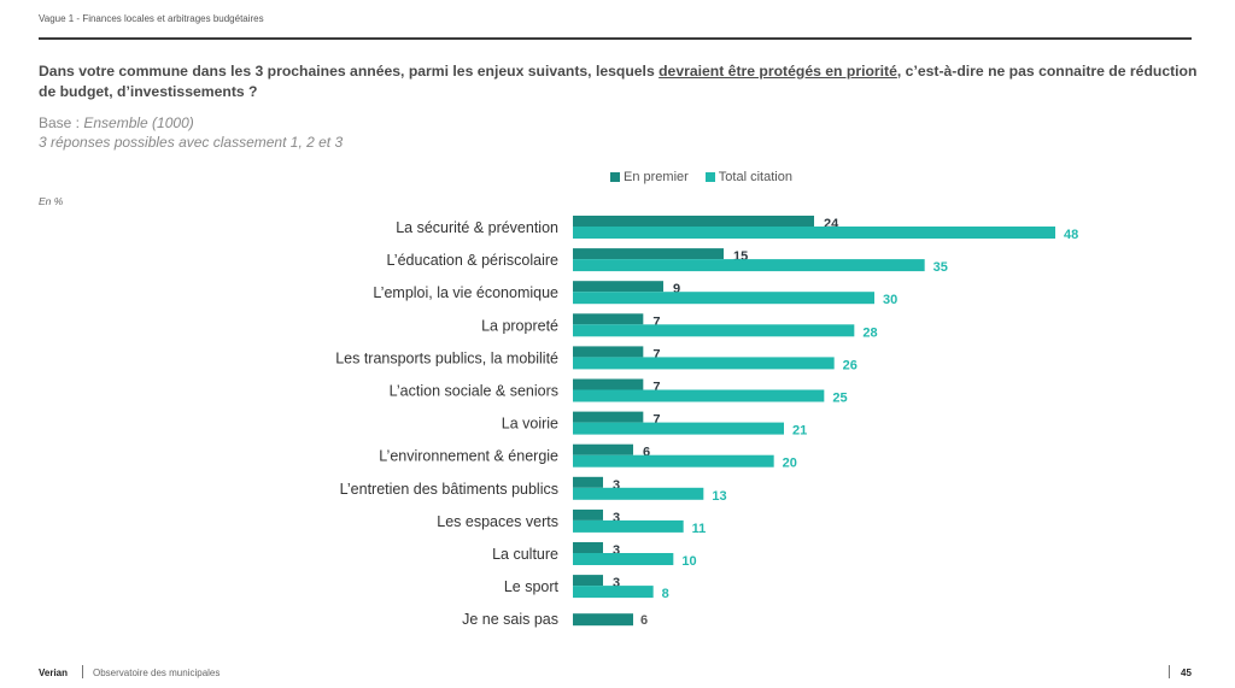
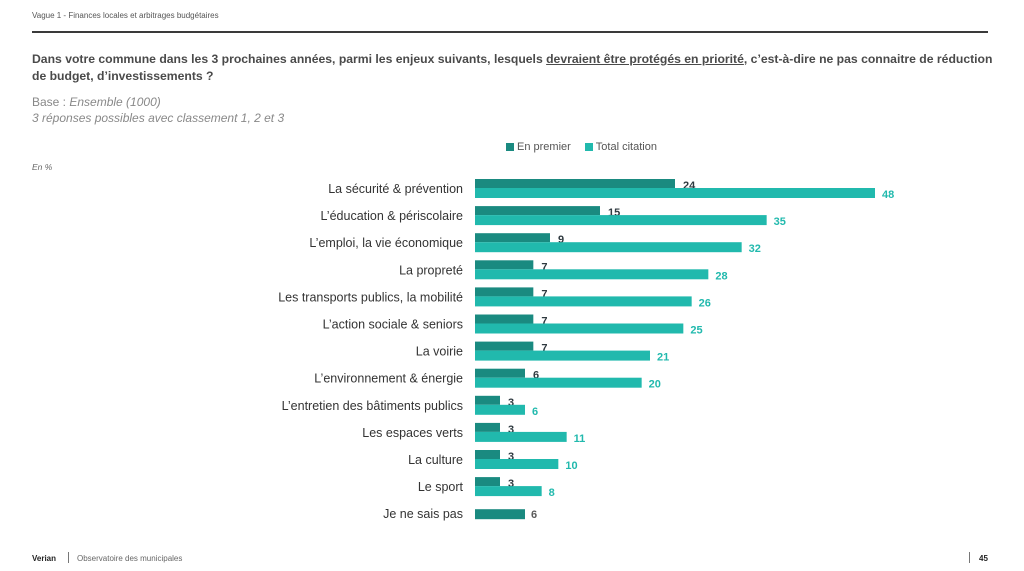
Total citation/L’emploi, la vie économique: 30 -> 32
Total citation/L’entretien des bâtiments publics: 13 -> 6
